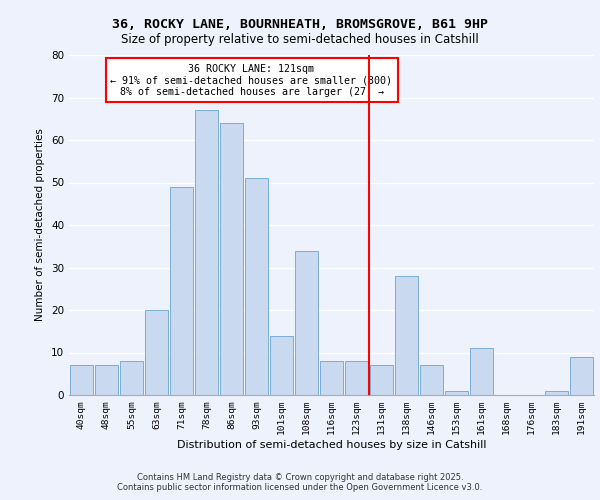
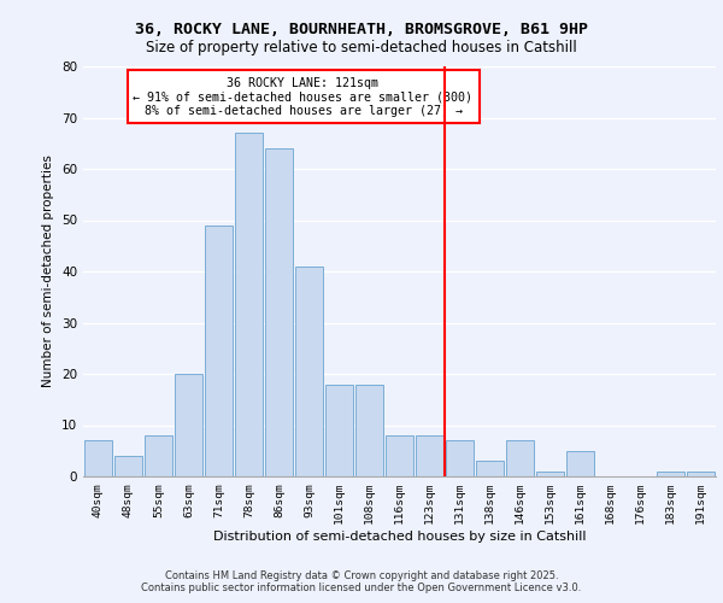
48sqm: 7 -> 4
93sqm: 51 -> 41
101sqm: 14 -> 18
108sqm: 34 -> 18
138sqm: 28 -> 3
161sqm: 11 -> 5
191sqm: 9 -> 1
